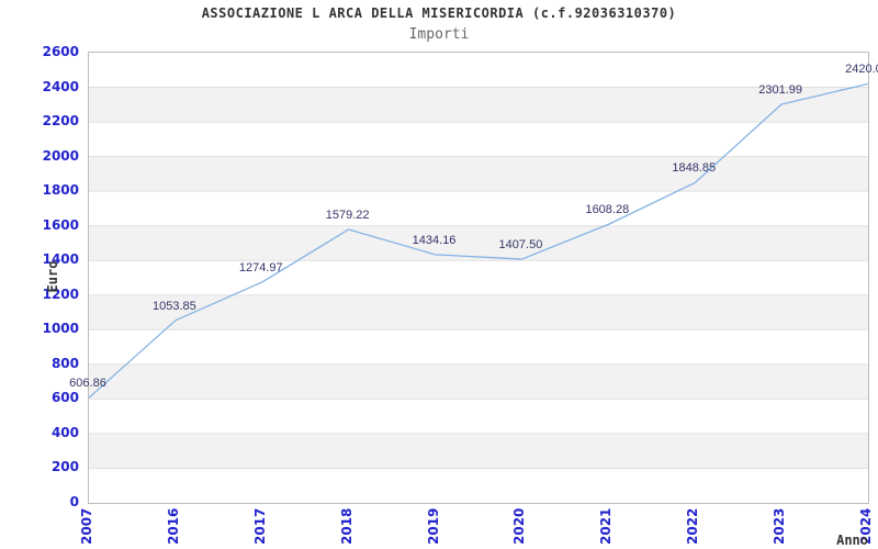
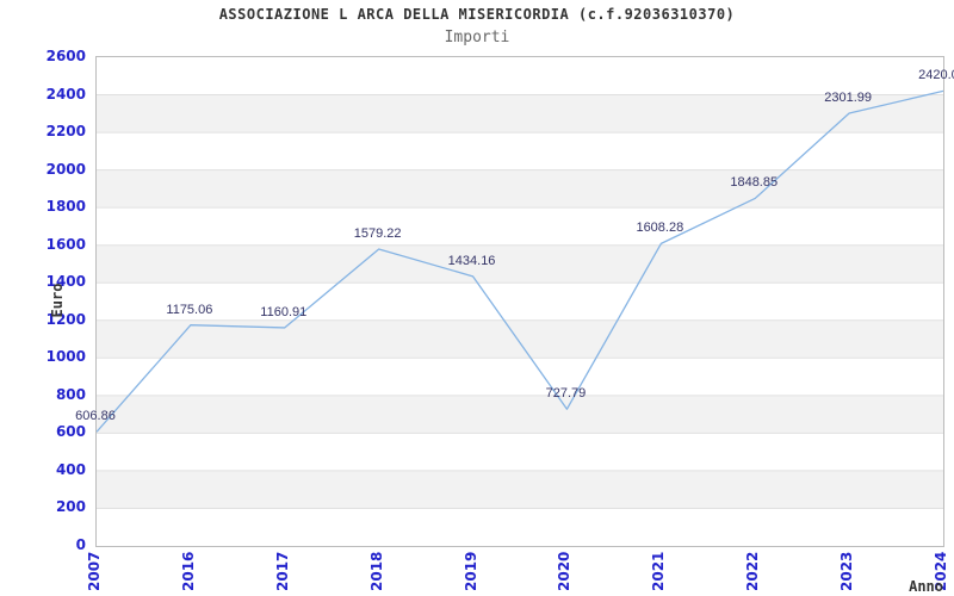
2016: 1053.85 -> 1175.06
2017: 1274.97 -> 1160.91
2020: 1407.50 -> 727.79
